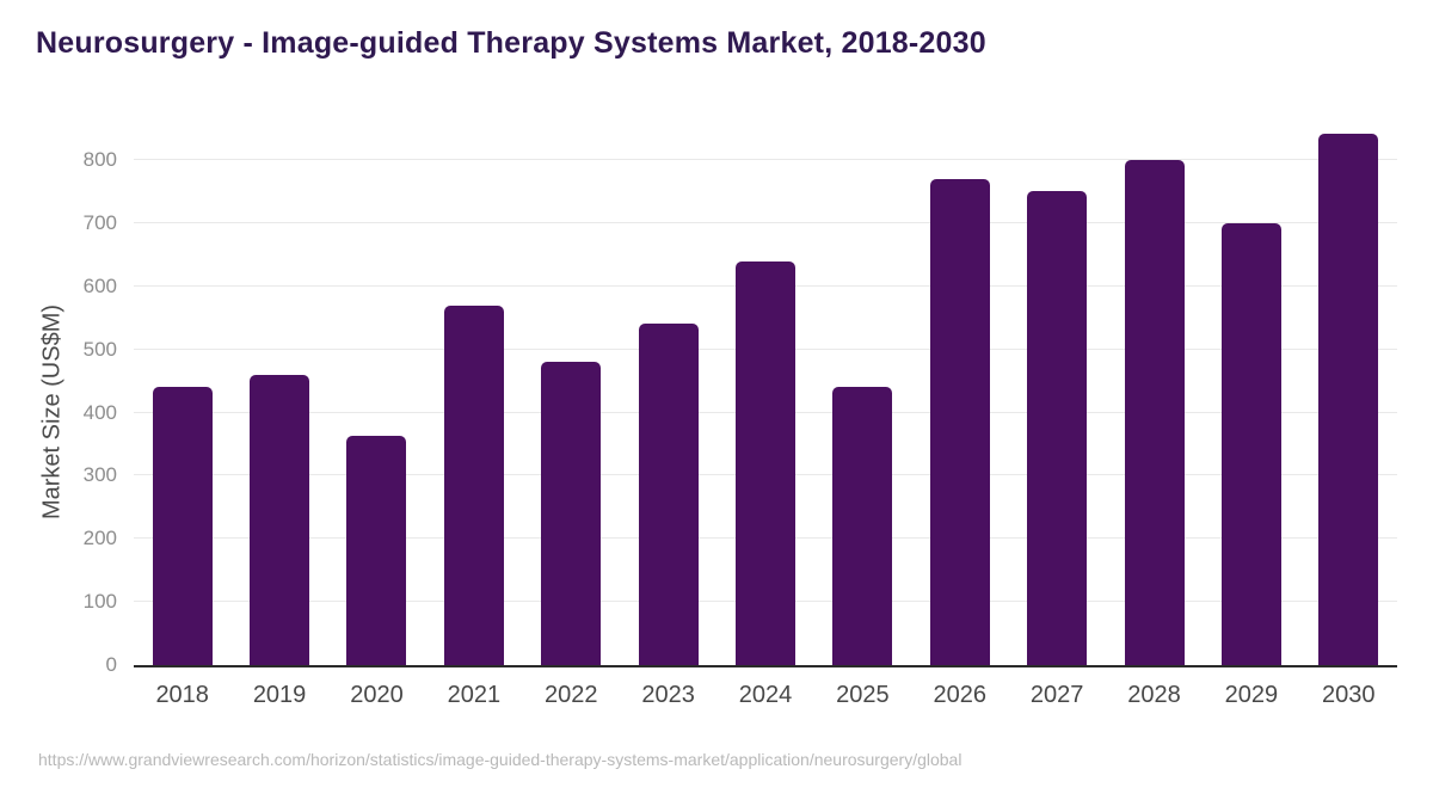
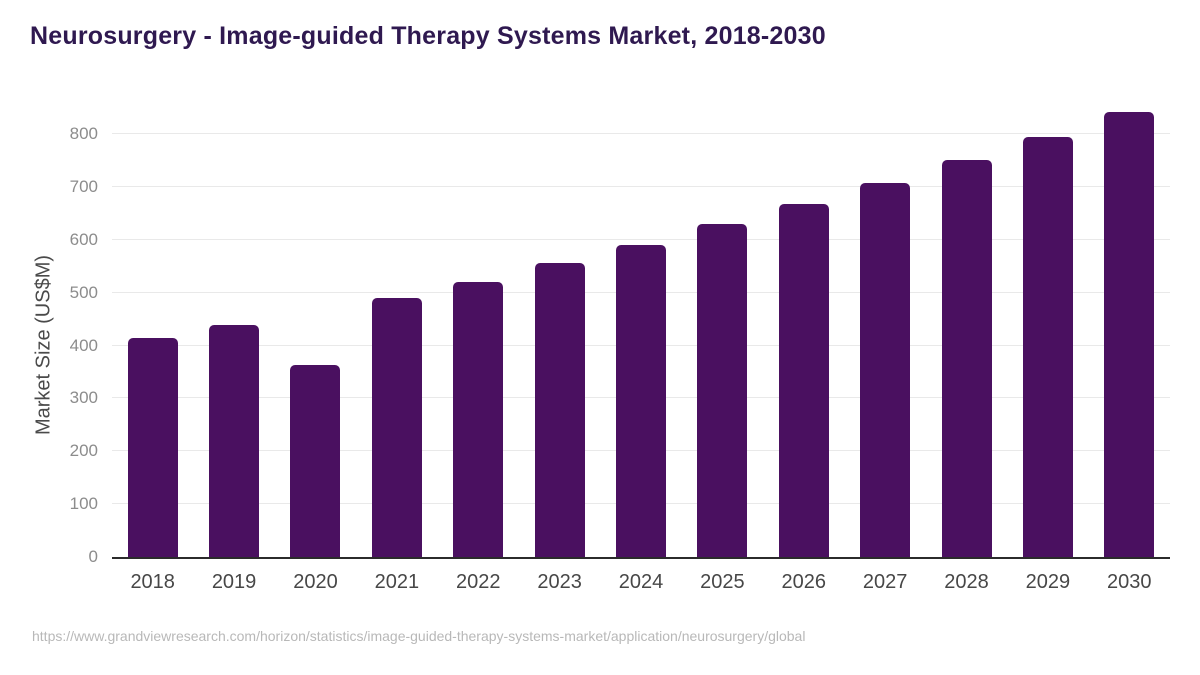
2018: 440 -> 410
2019: 460 -> 440
2021: 570 -> 490
2022: 480 -> 520
2023: 540 -> 560
2024: 640 -> 590
2025: 440 -> 630
2026: 770 -> 670
2027: 750 -> 710
2028: 800 -> 750
2029: 700 -> 790
